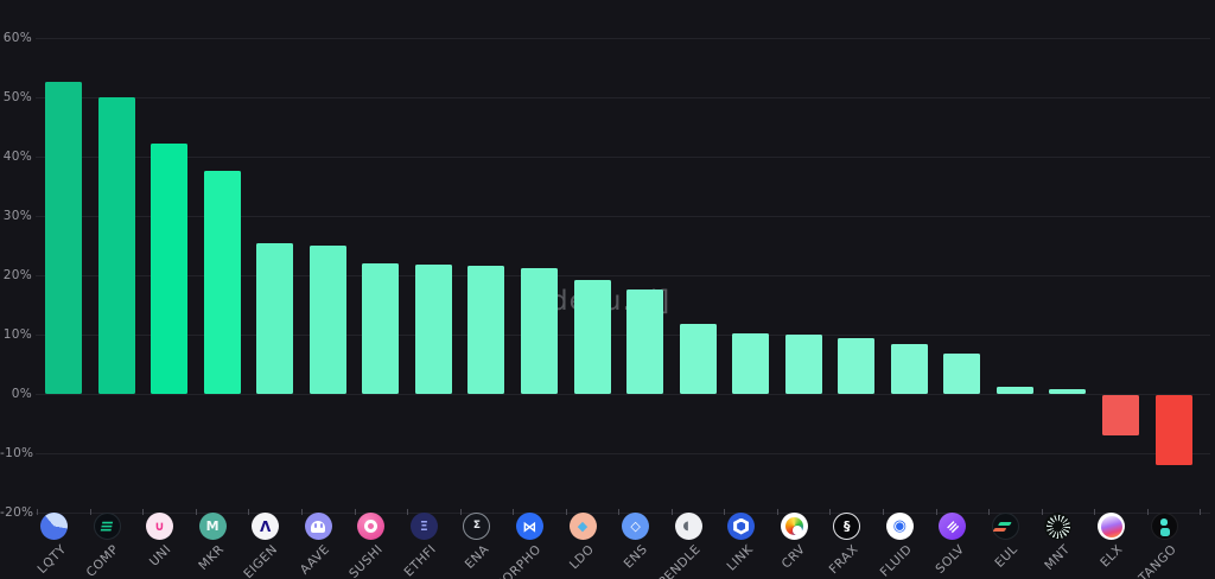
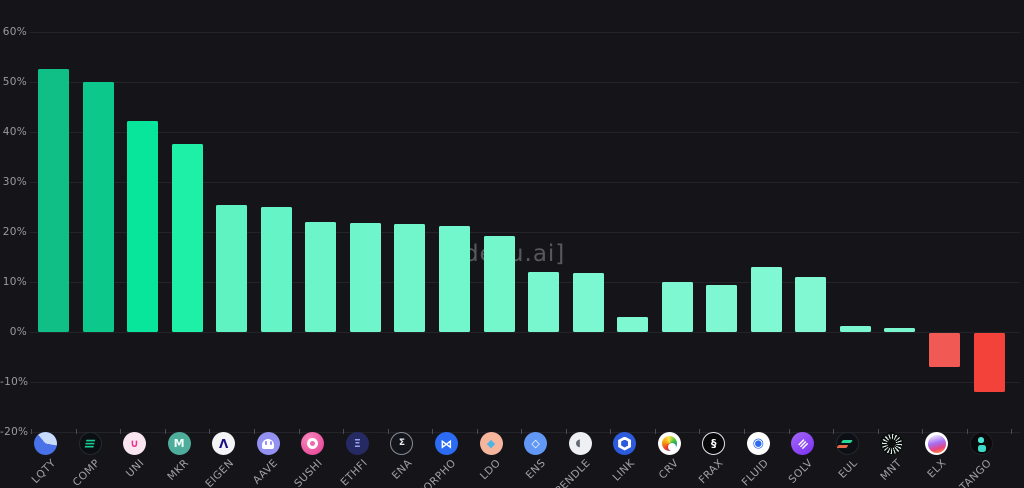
ENS: 18% -> 12%
LINK: 10% -> 3%
FLUID: 8% -> 13%
SOLV: 7% -> 11%
